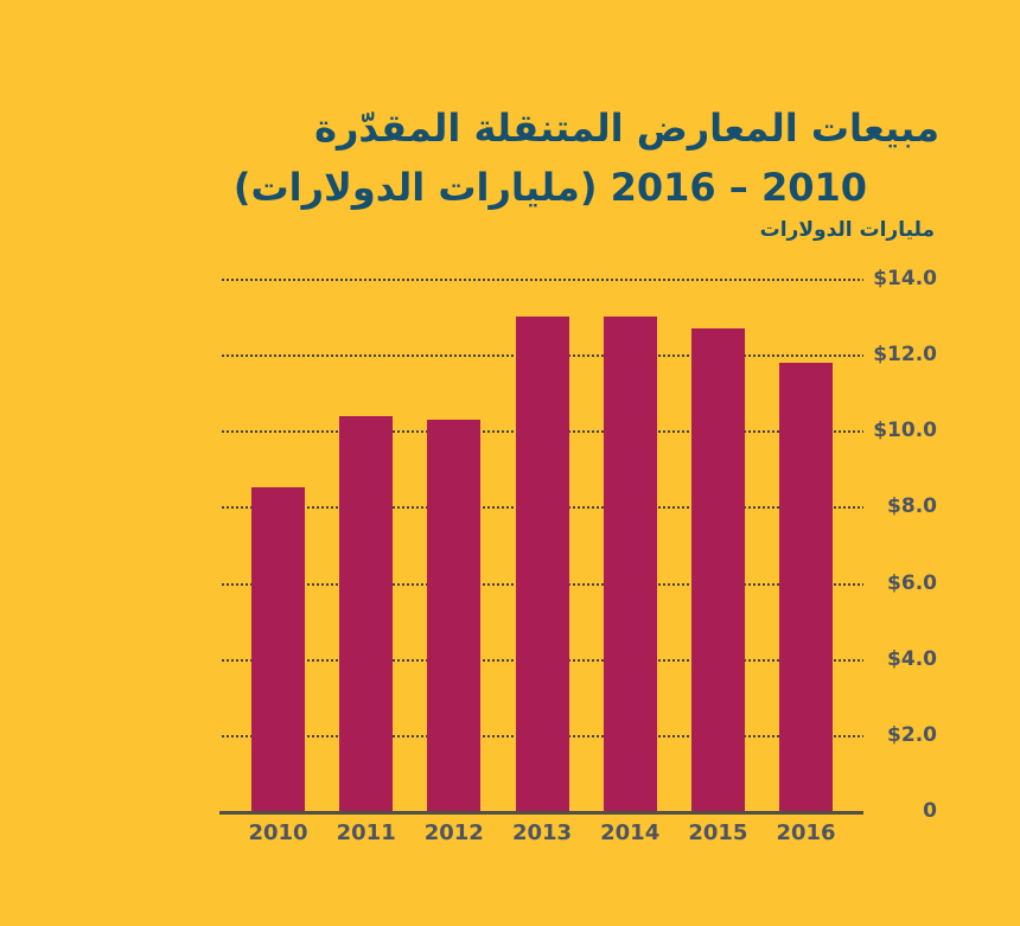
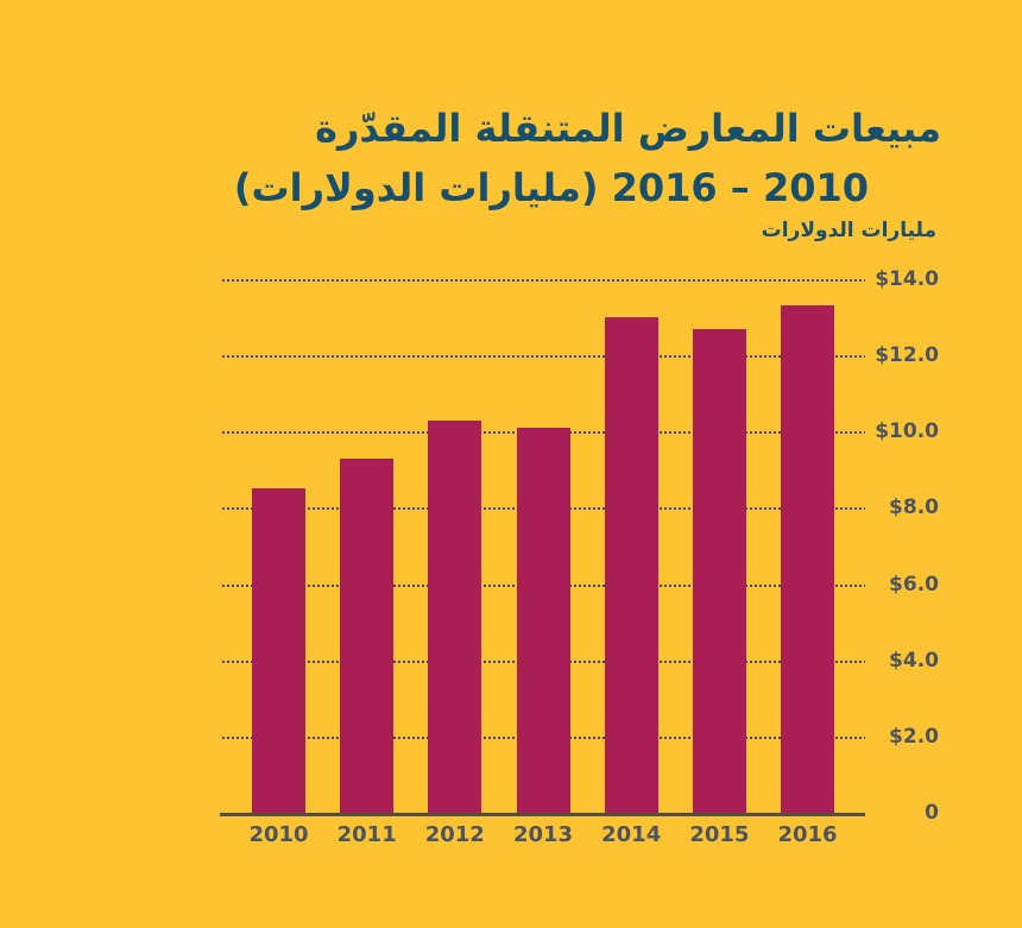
2011: $10.4 -> $9.3
2013: $13.0 -> $10.1
2016: $11.8 -> $13.3
